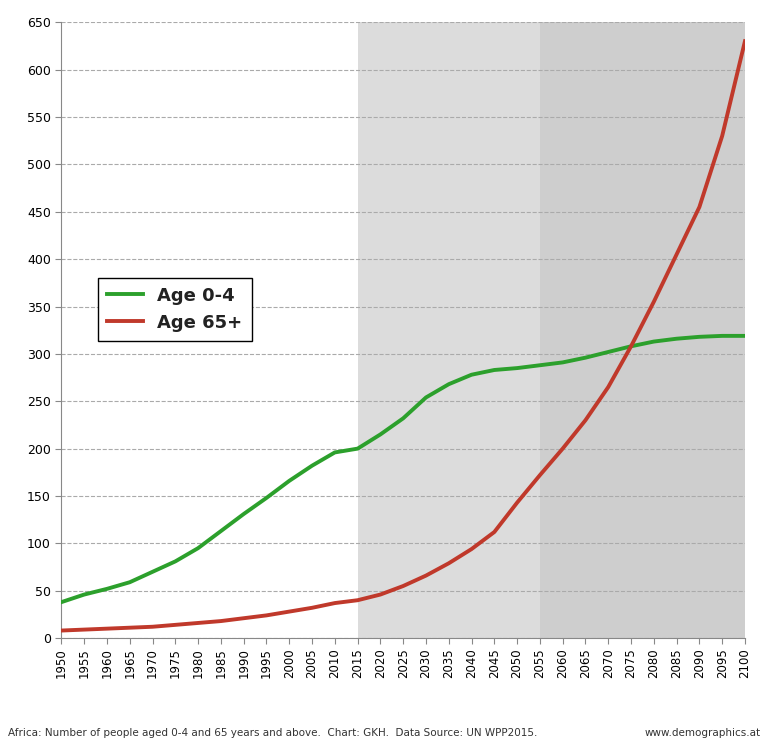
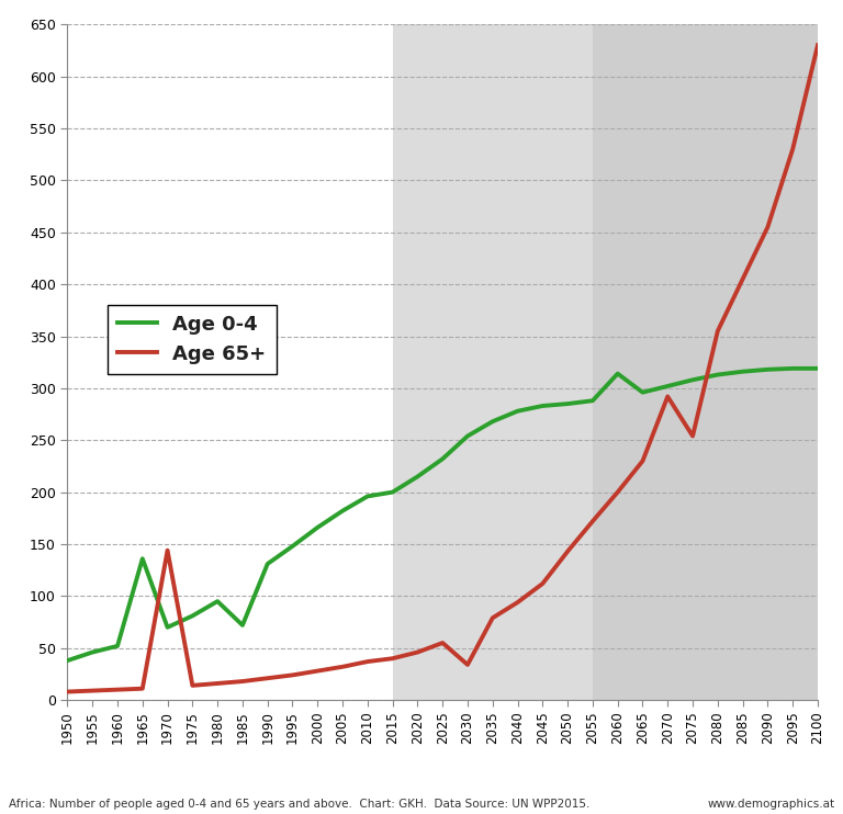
Age 0-4/1965: 59 -> 136
Age 65+/1970: 12 -> 144
Age 0-4/1985: 113 -> 72
Age 65+/2030: 66 -> 34
Age 0-4/2060: 291 -> 314
Age 65+/2070: 265 -> 292
Age 65+/2075: 308 -> 254
